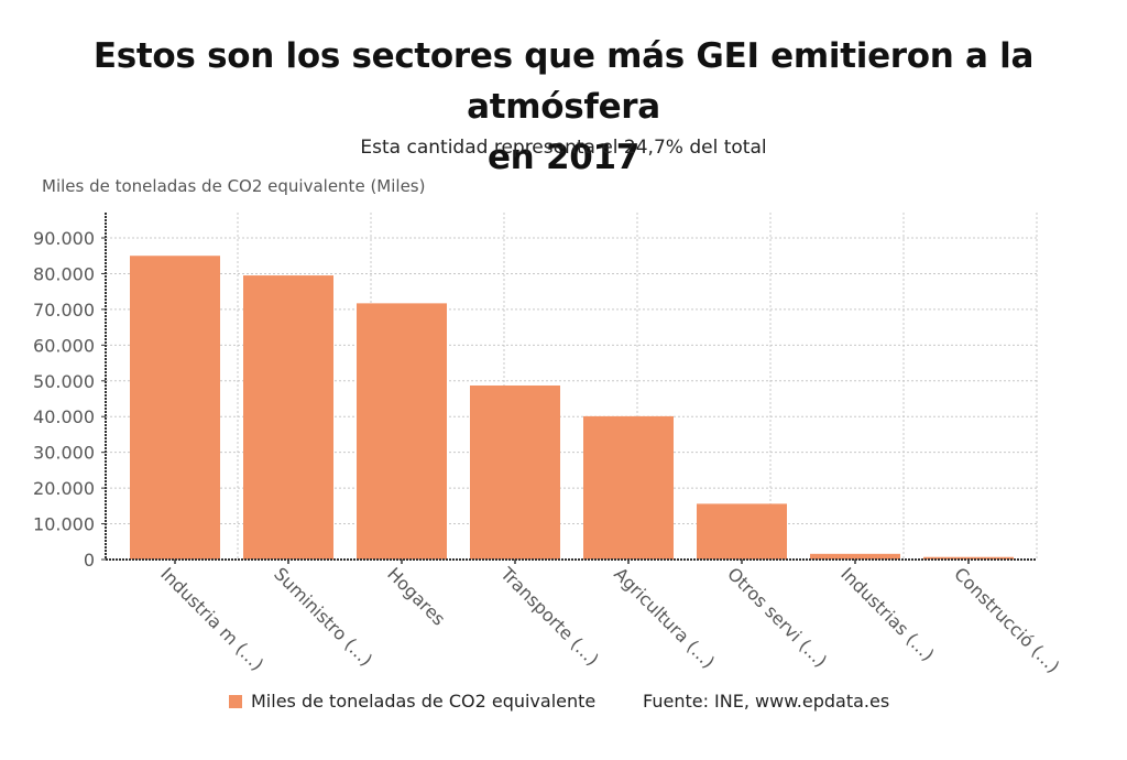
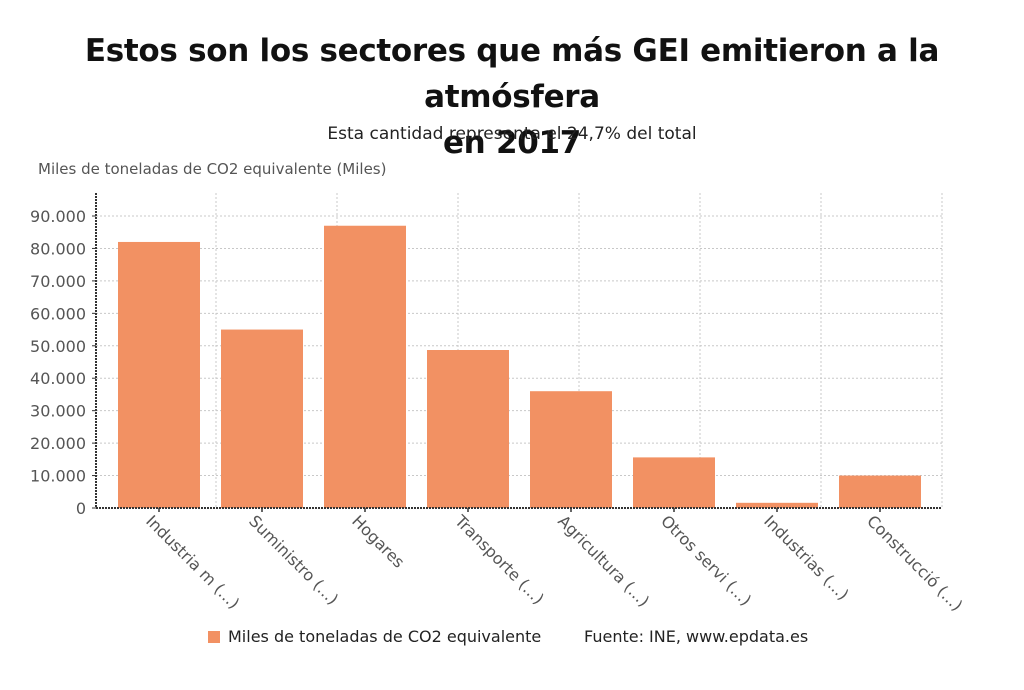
Industria m (...): 85000 -> 82000
Suministro (...): 80000 -> 55000
Hogares: 72000 -> 87000
Agricultura (...): 40000 -> 36000
Construcció (...): 1000 -> 10000
